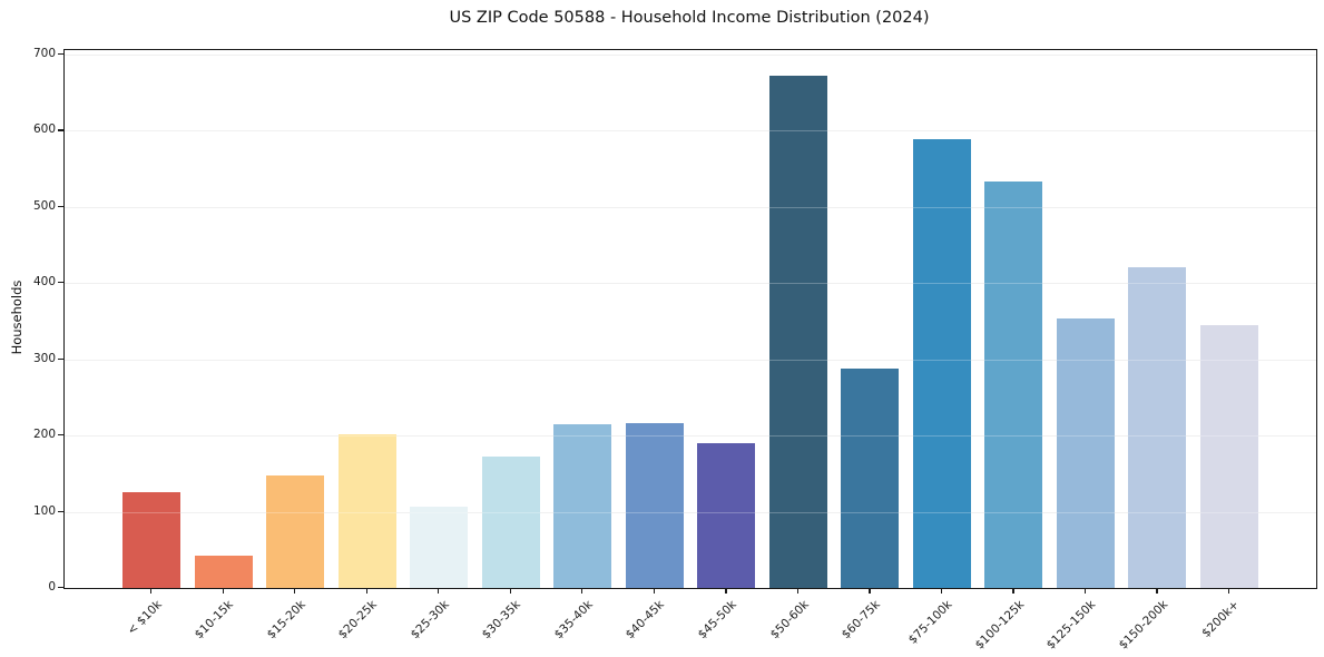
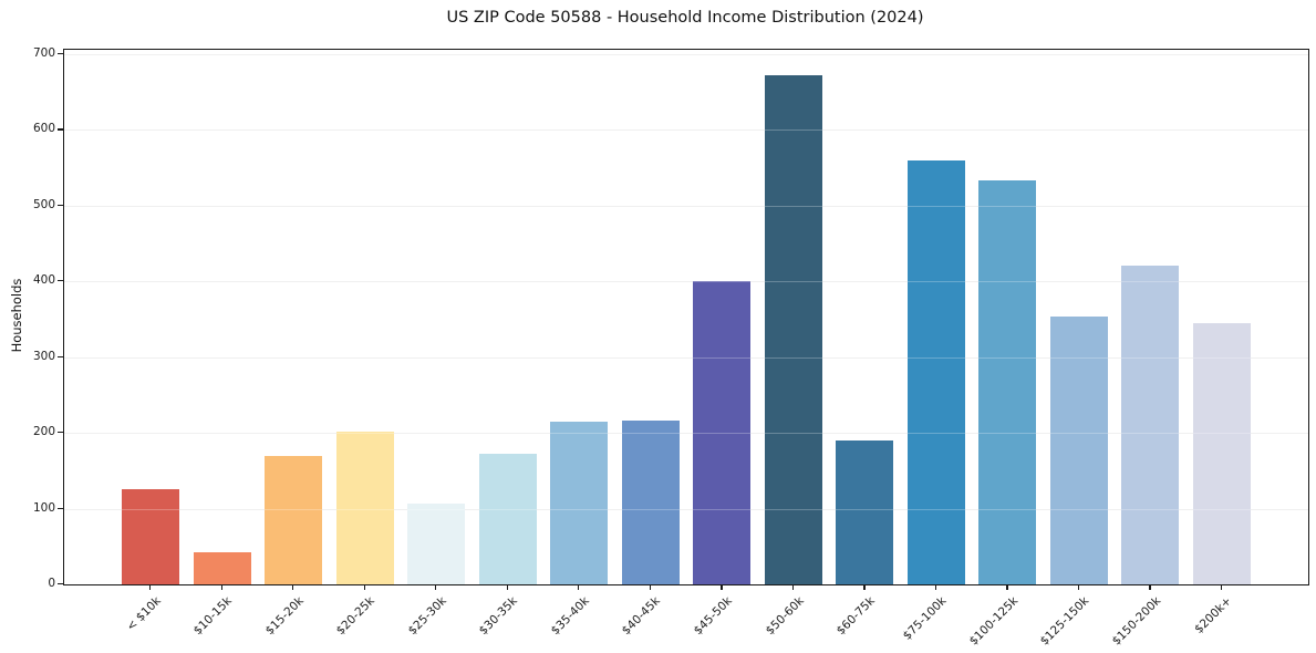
$15-20k: 150 -> 170
$45-50k: 190 -> 400
$60-75k: 290 -> 190
$75-100k: 590 -> 560
